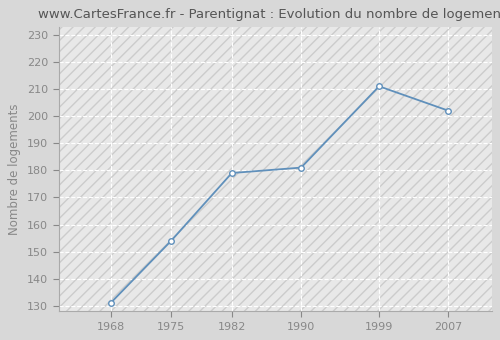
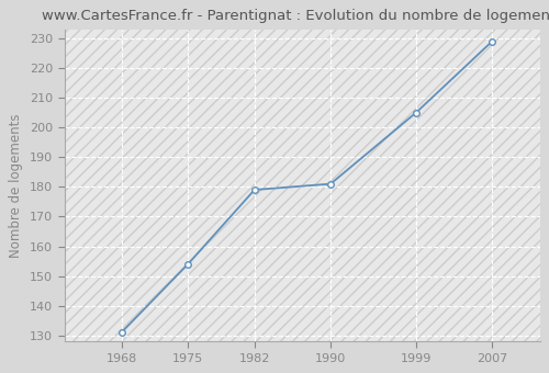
1999: 211 -> 205
2007: 202 -> 229
